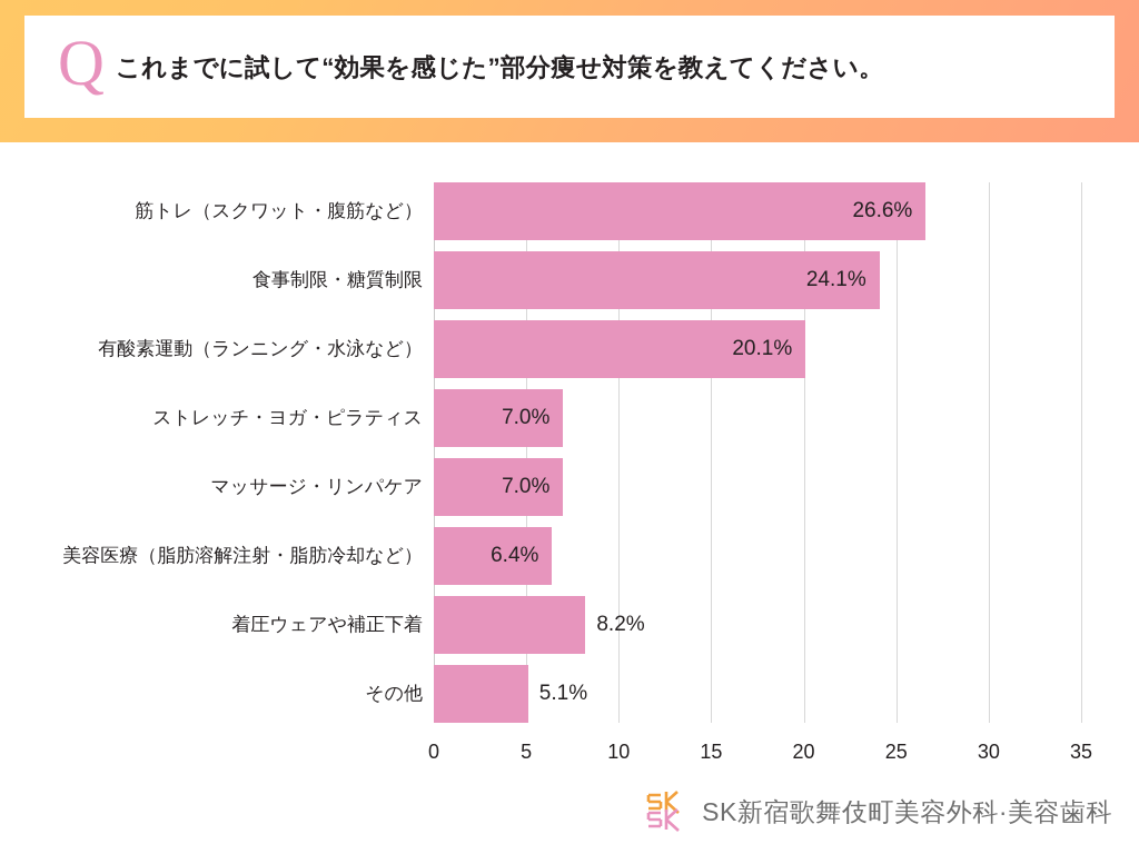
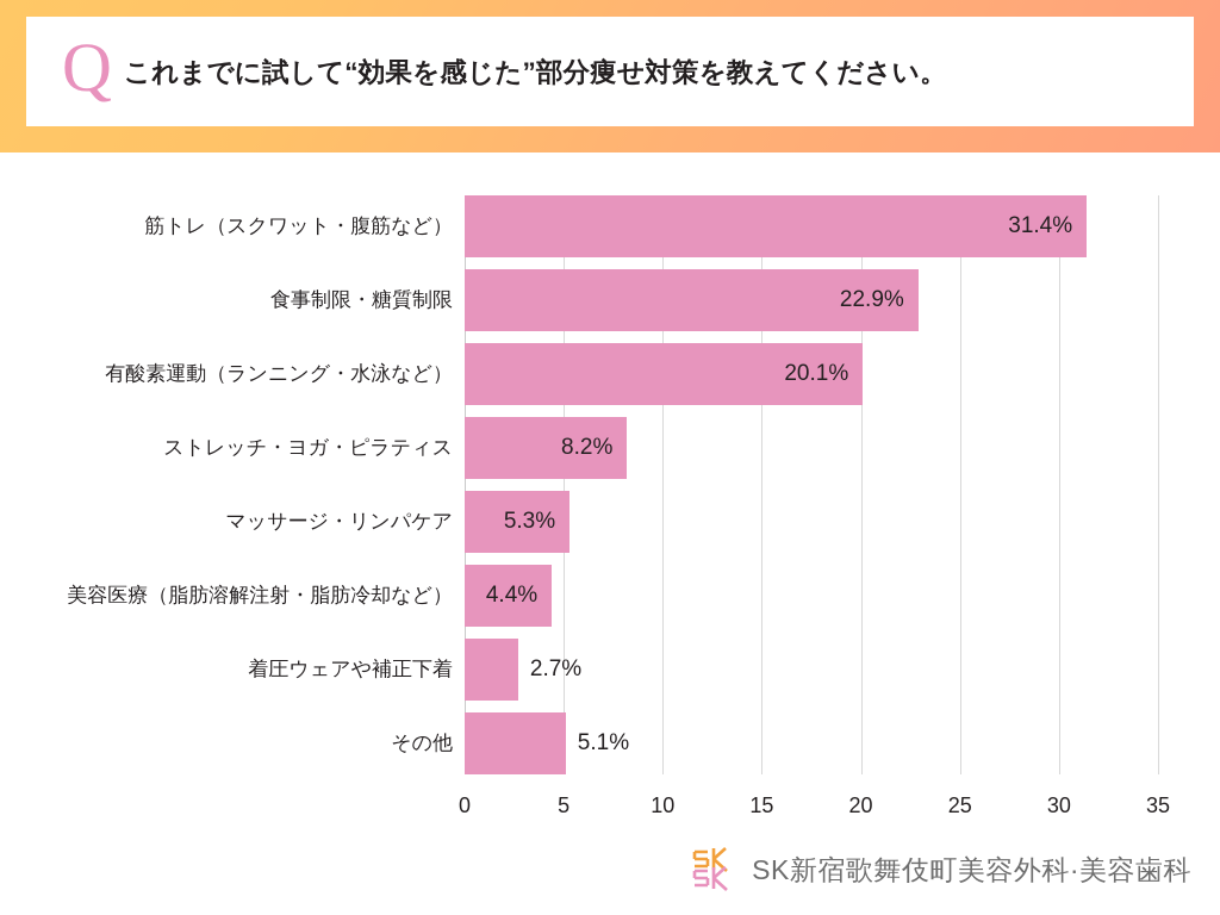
筋トレ（スクワット・腹筋など）: 26.6% -> 31.4%
食事制限・糖質制限: 24.1% -> 22.9%
ストレッチ・ヨガ・ピラティス: 7.0% -> 8.2%
マッサージ・リンパケア: 7.0% -> 5.3%
美容医療（脂肪溶解注射・脂肪冷却など）: 6.4% -> 4.4%
着圧ウェアや補正下着: 8.2% -> 2.7%
